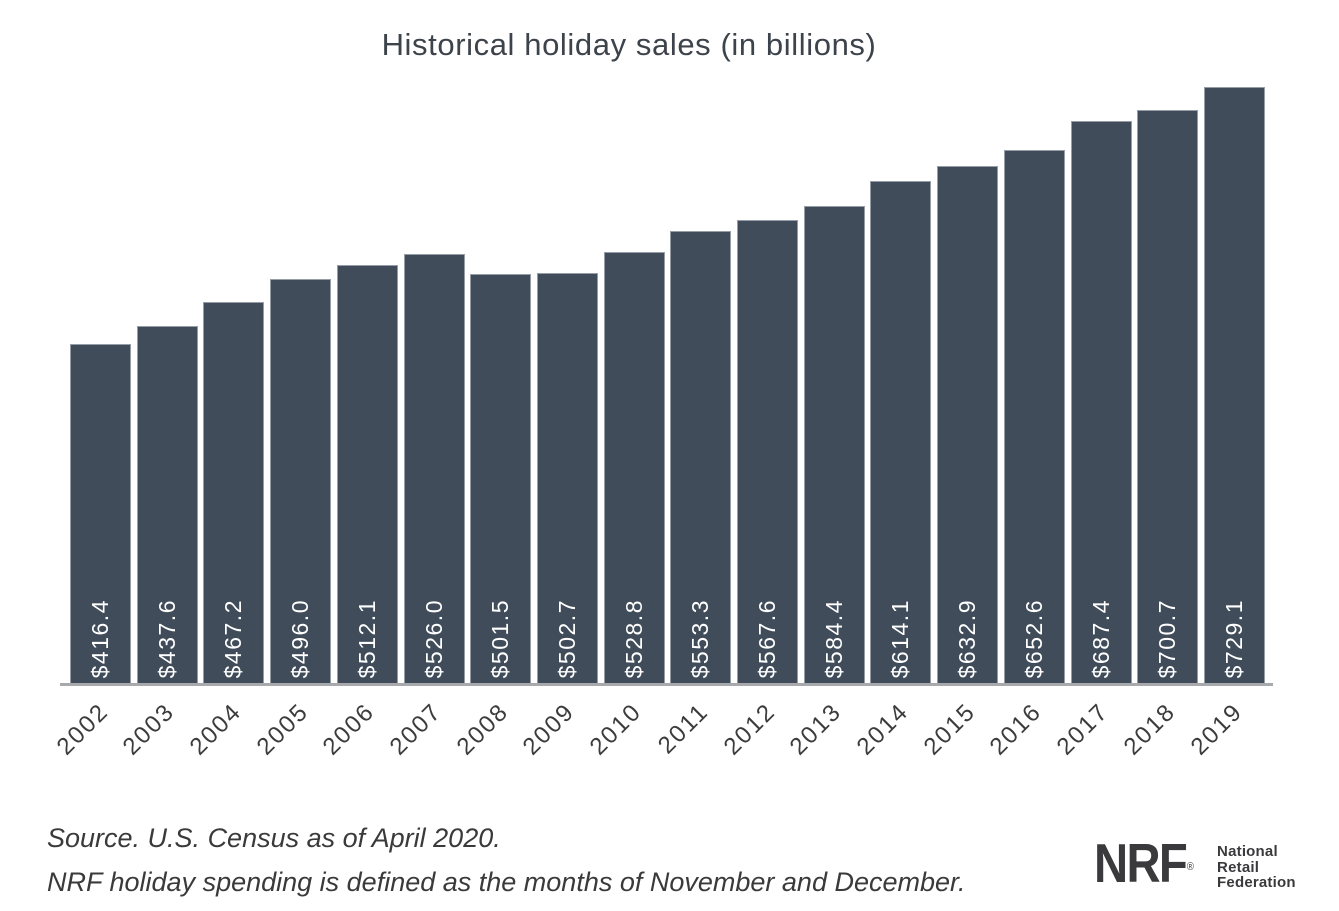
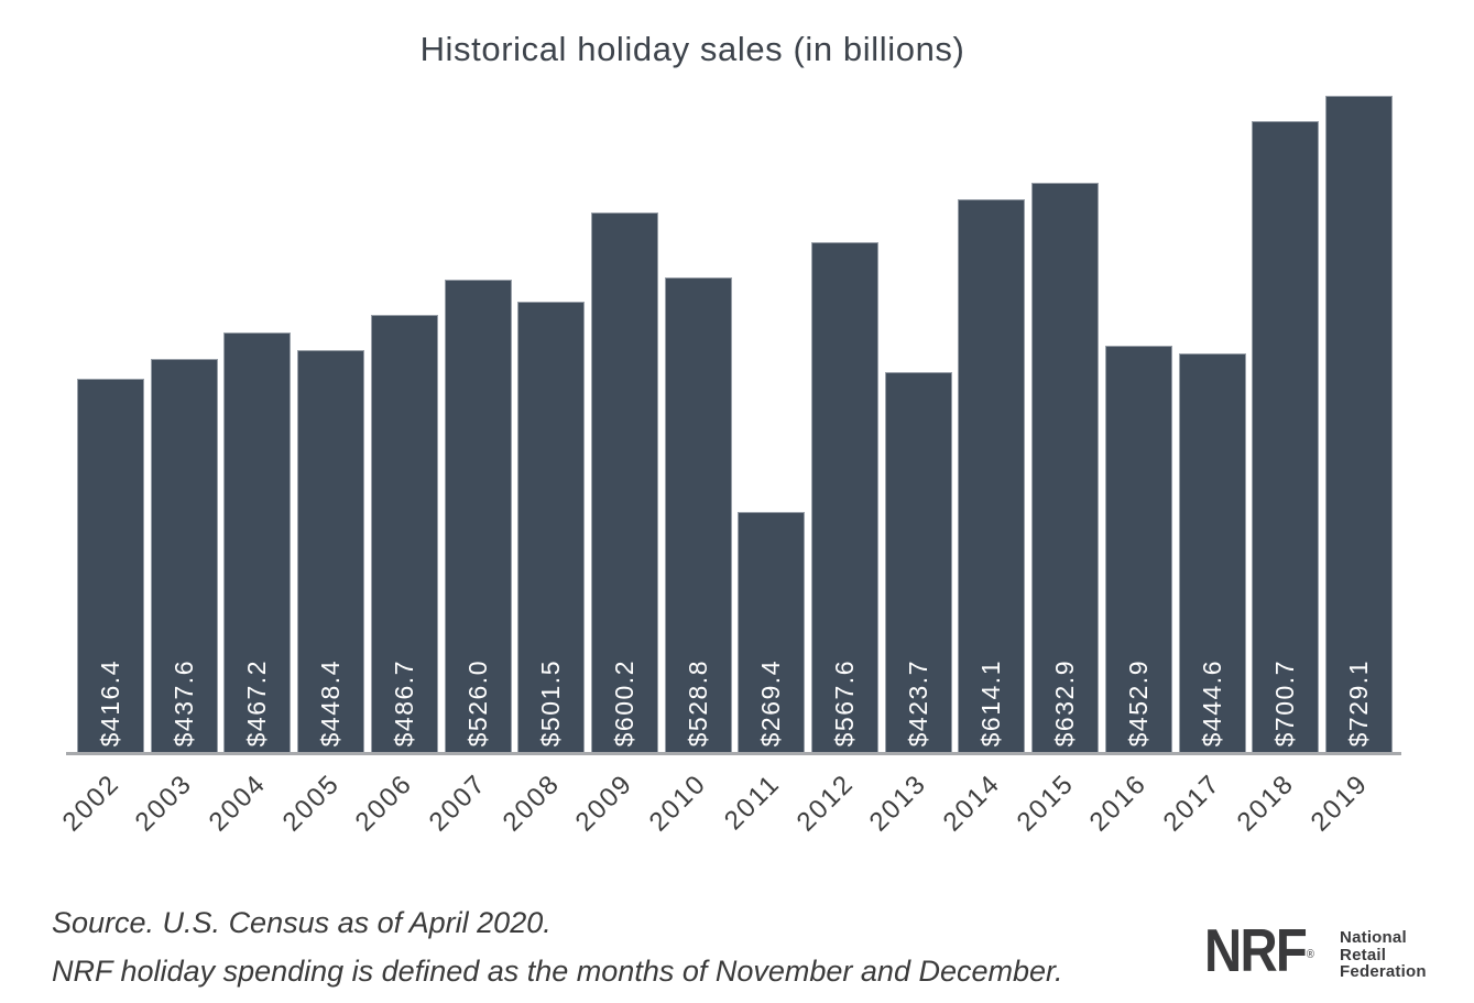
2005: $496.0 -> $448.4
2006: $512.1 -> $486.7
2009: $502.7 -> $600.2
2011: $553.3 -> $269.4
2013: $584.4 -> $423.7
2016: $652.6 -> $452.9
2017: $687.4 -> $444.6
